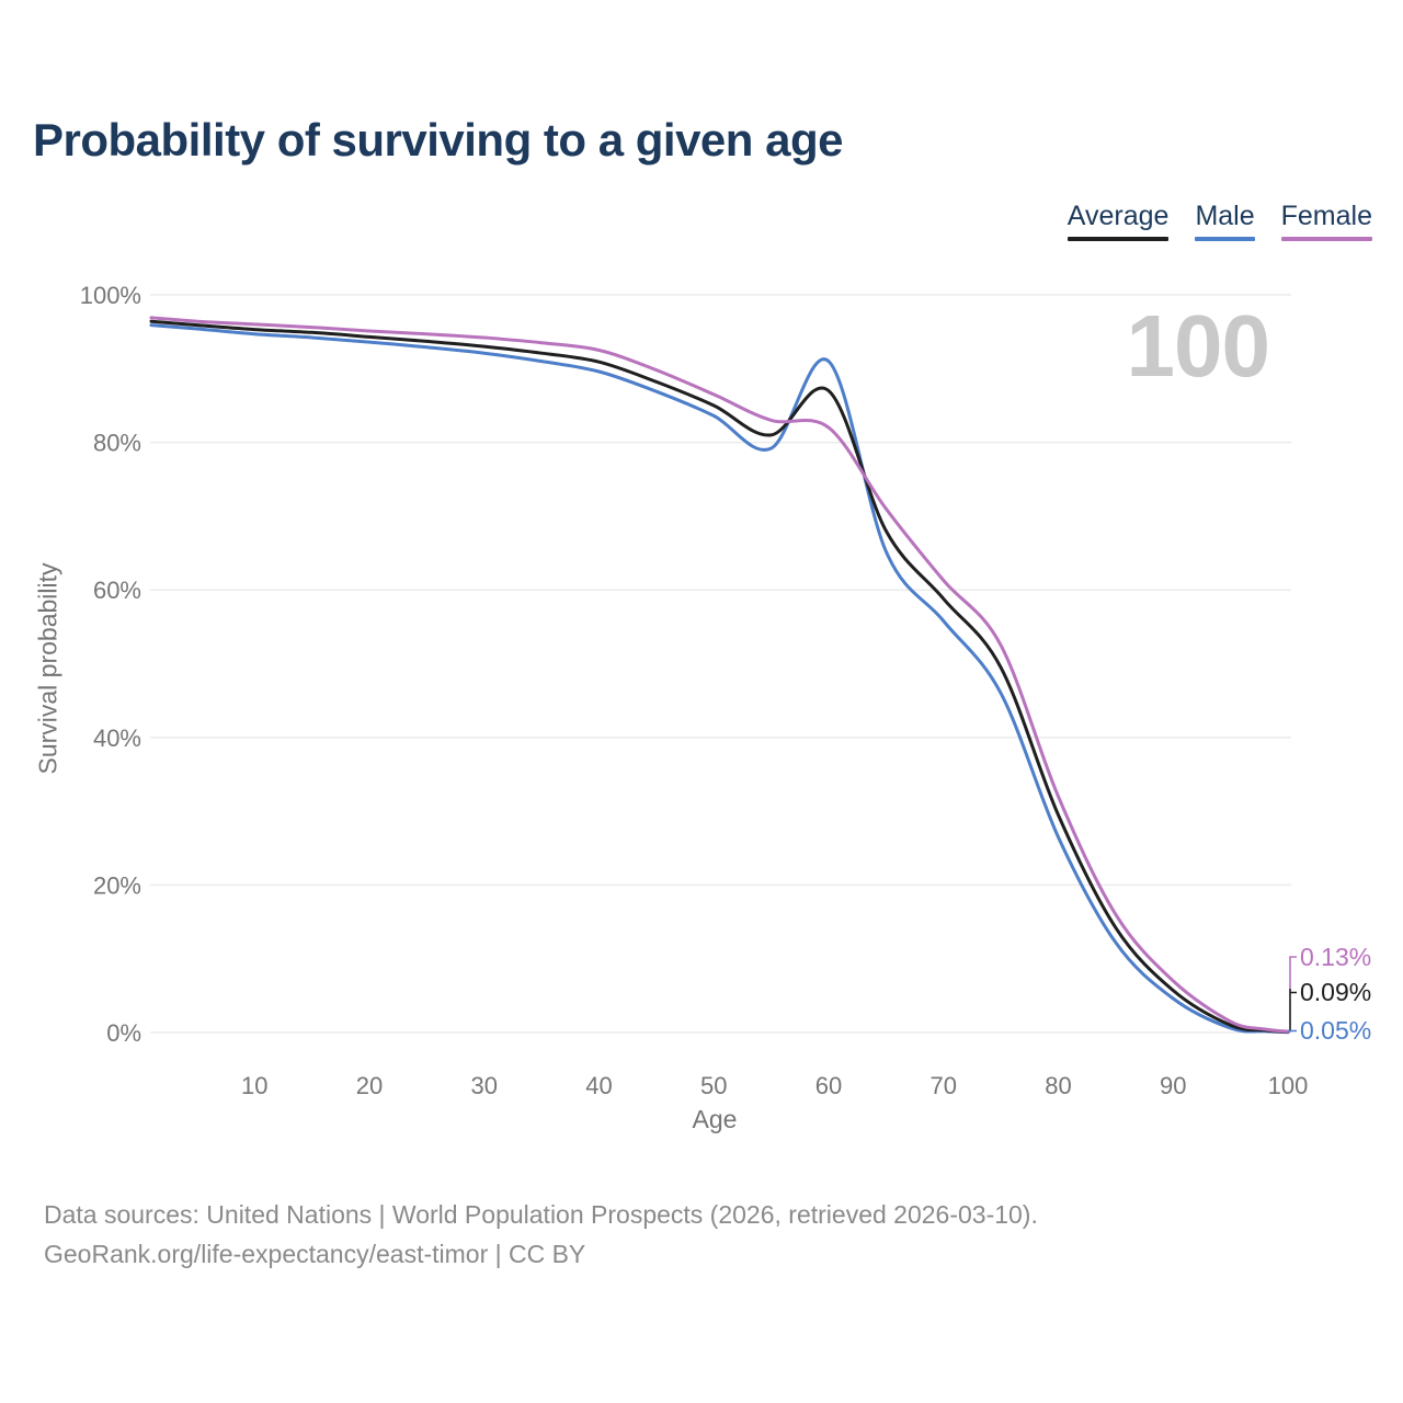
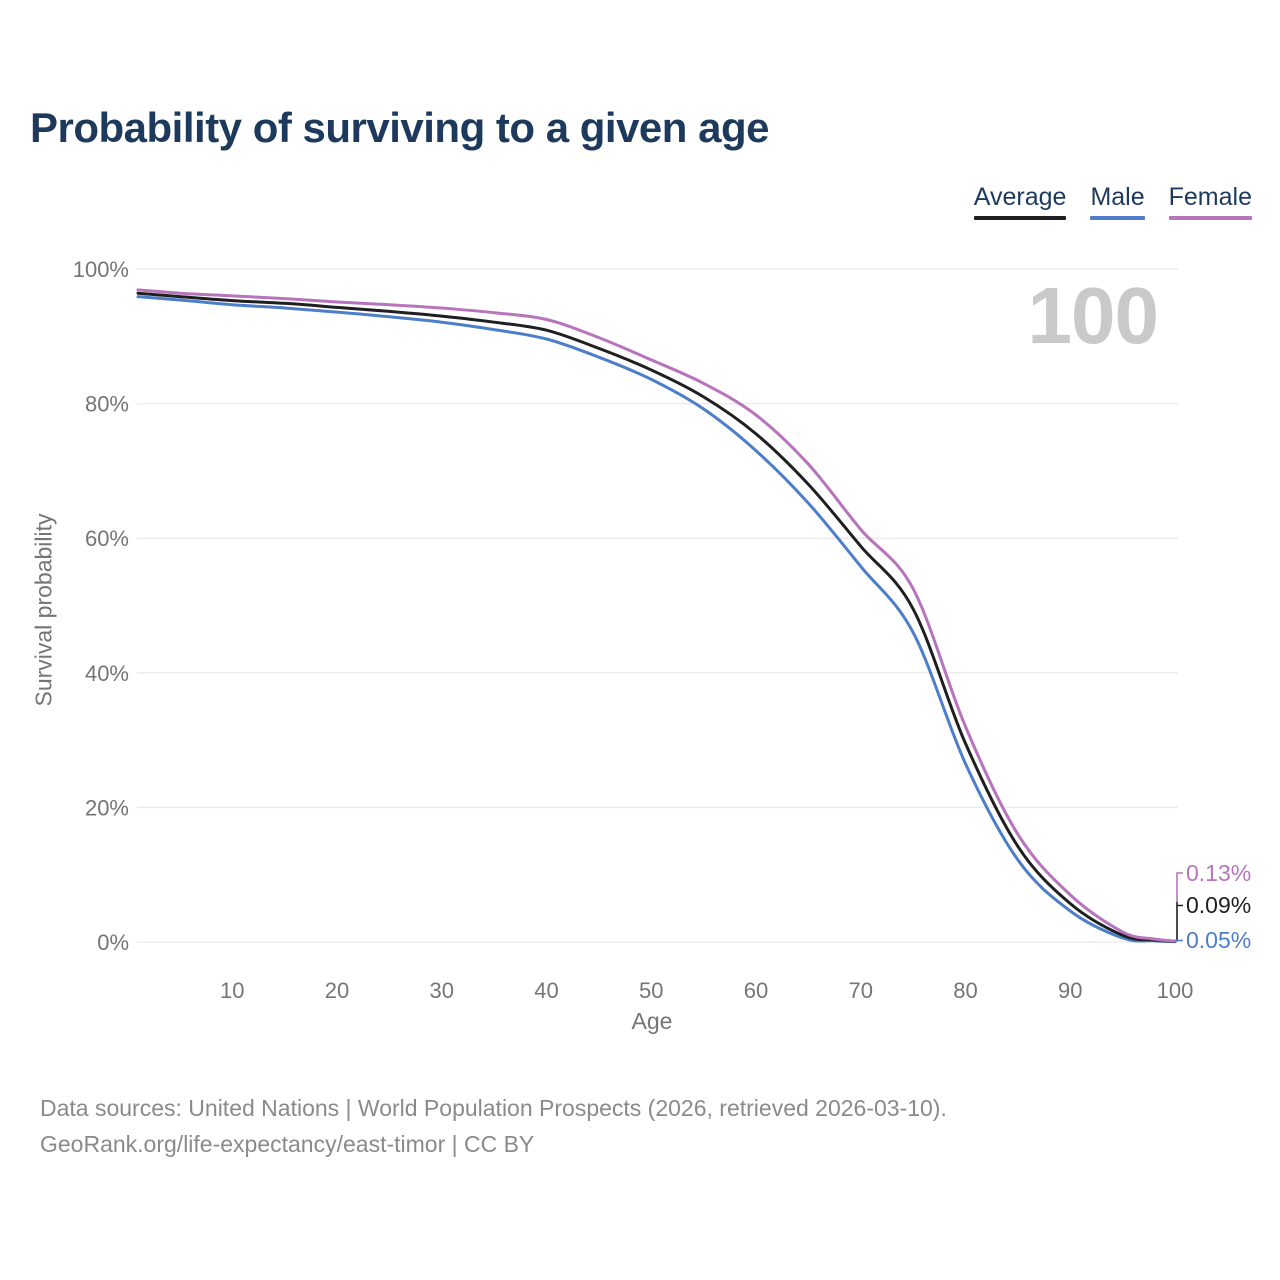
Average/60: 87% -> 76%
Male/60: 91% -> 73%
Female/60: 82% -> 78%
